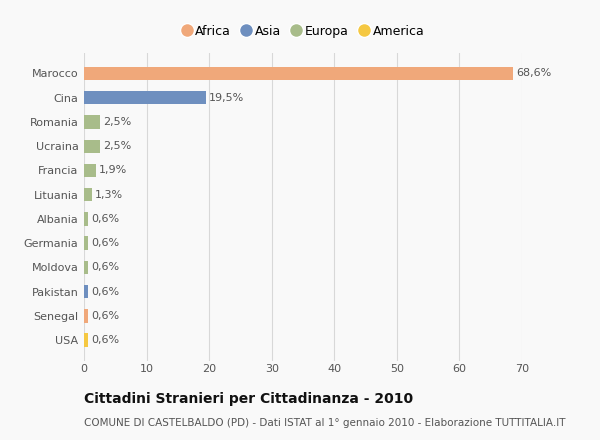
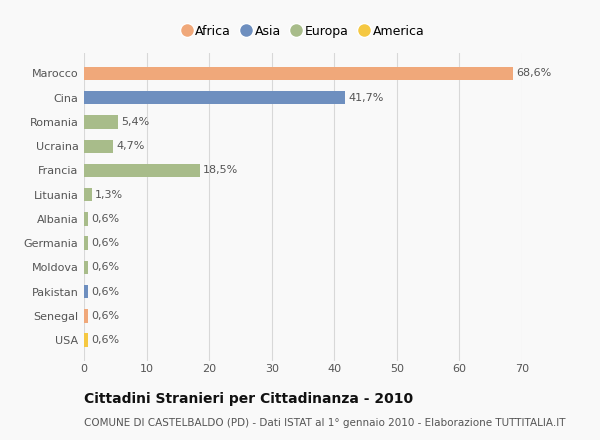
Cina: 19,5% -> 41,7%
Romania: 2,5% -> 5,4%
Ucraina: 2,5% -> 4,7%
Francia: 1,9% -> 18,5%
